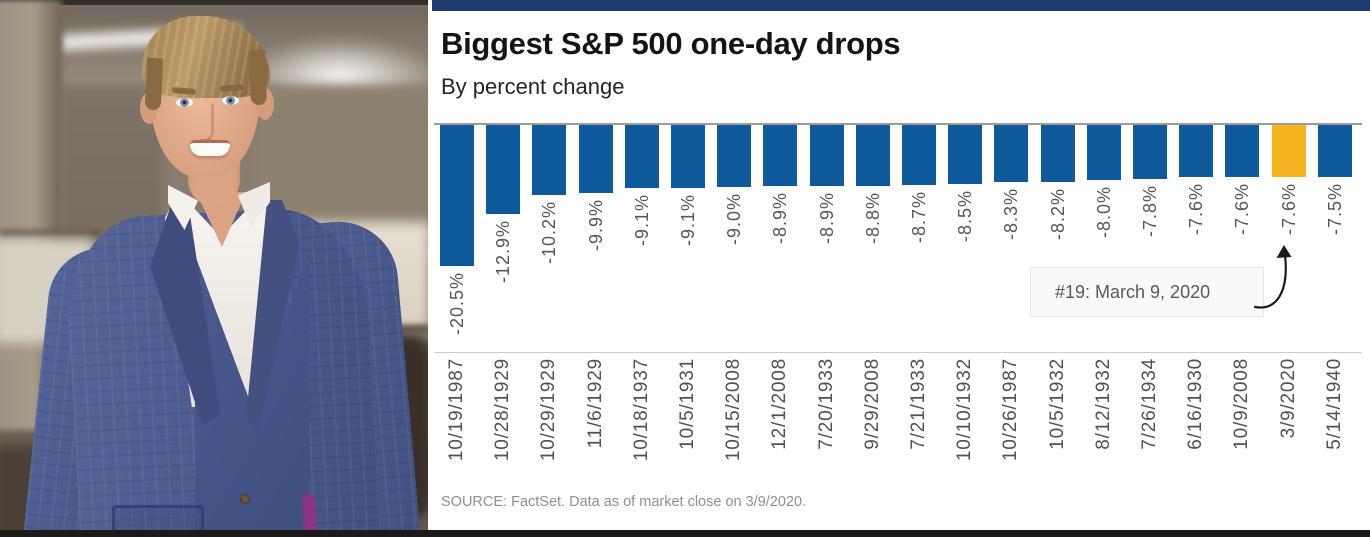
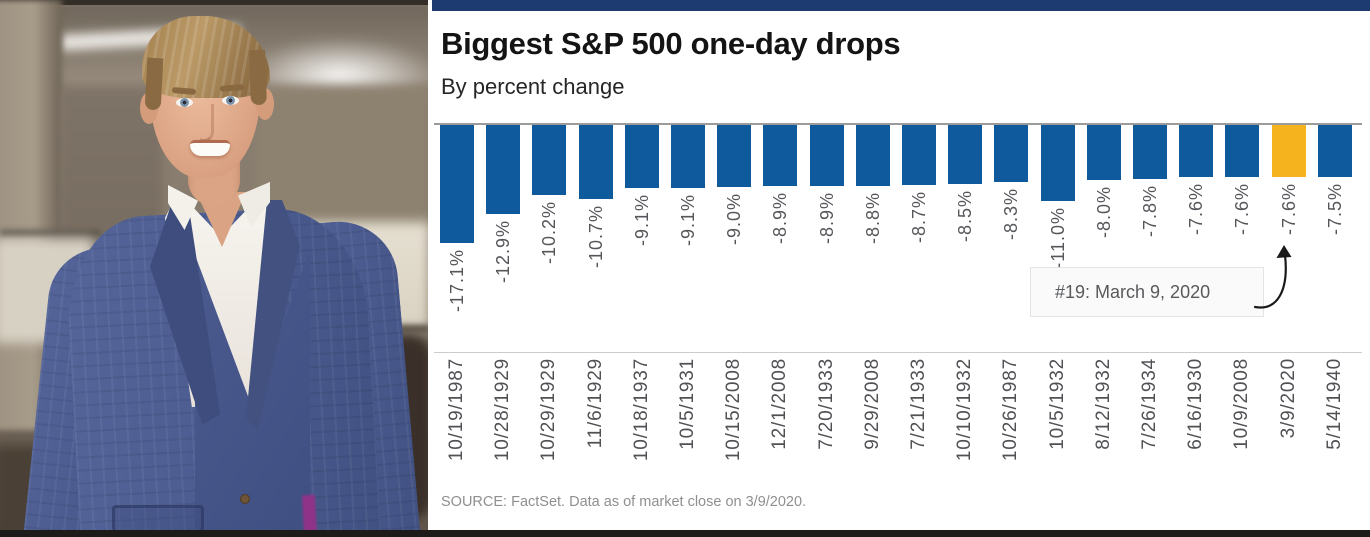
10/19/1987: -20.5% -> -17.1%
11/6/1929: -9.9% -> -10.7%
10/5/1932: -8.2% -> -11.0%
